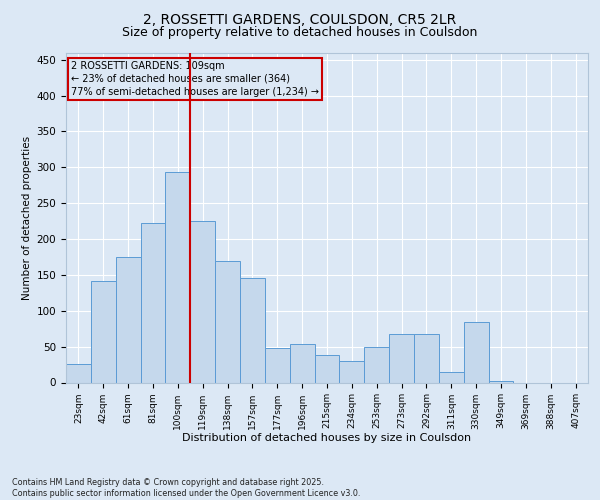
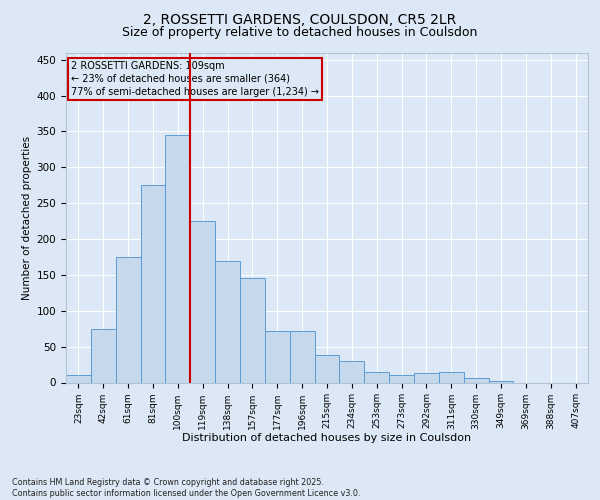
23sqm: 26 -> 10
42sqm: 142 -> 75
81sqm: 222 -> 275
100sqm: 294 -> 345
177sqm: 48 -> 72
196sqm: 54 -> 72
253sqm: 50 -> 15
273sqm: 68 -> 10
292sqm: 68 -> 13
330sqm: 84 -> 6
